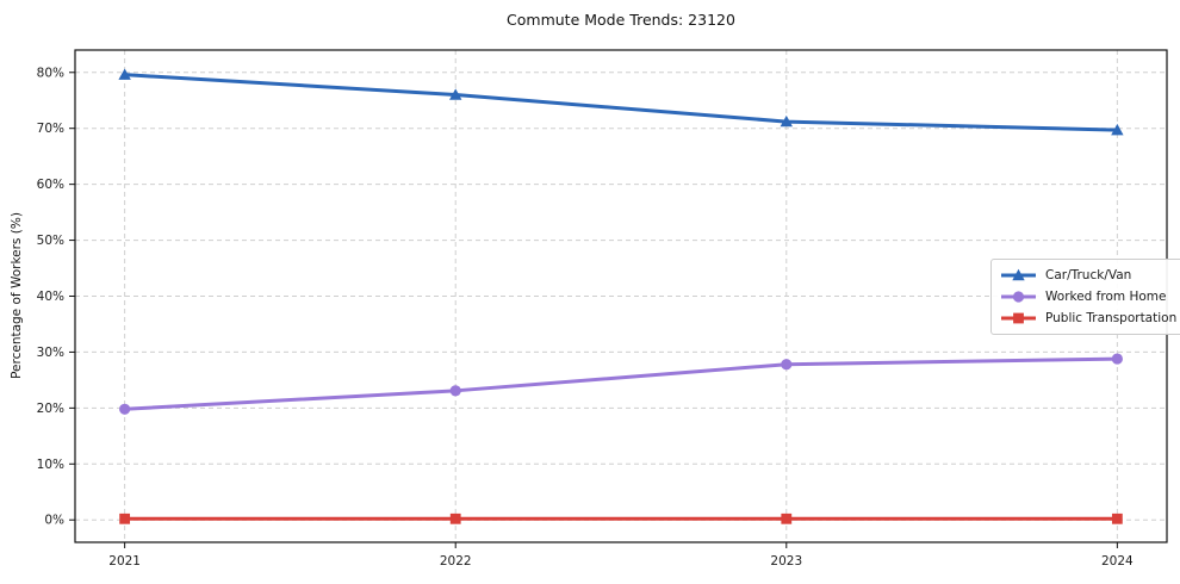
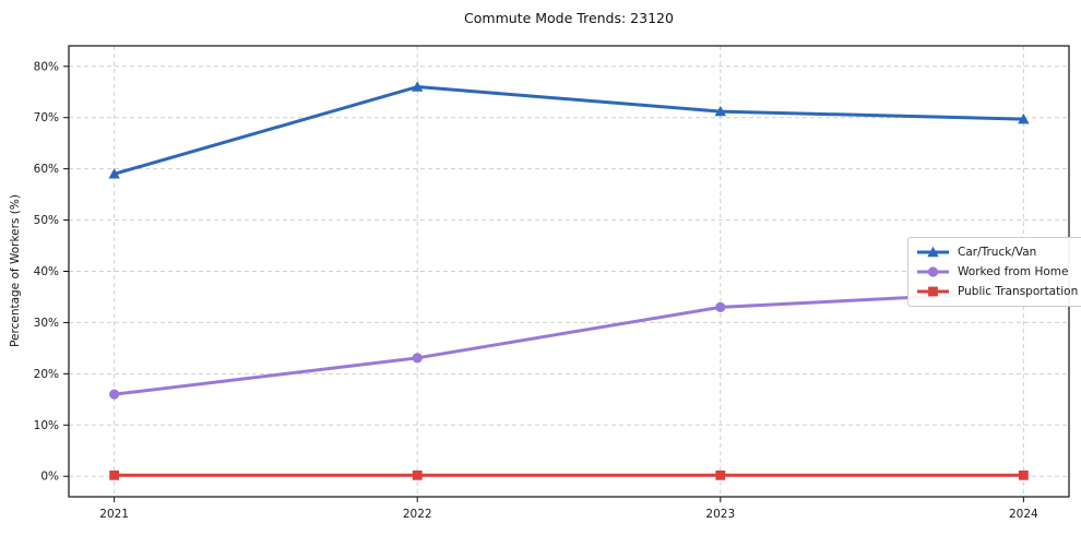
Car/Truck/Van/2021: 80% -> 59%
Worked from Home/2021: 20% -> 16%
Worked from Home/2023: 28% -> 33%
Worked from Home/2024: 29% -> 36%
